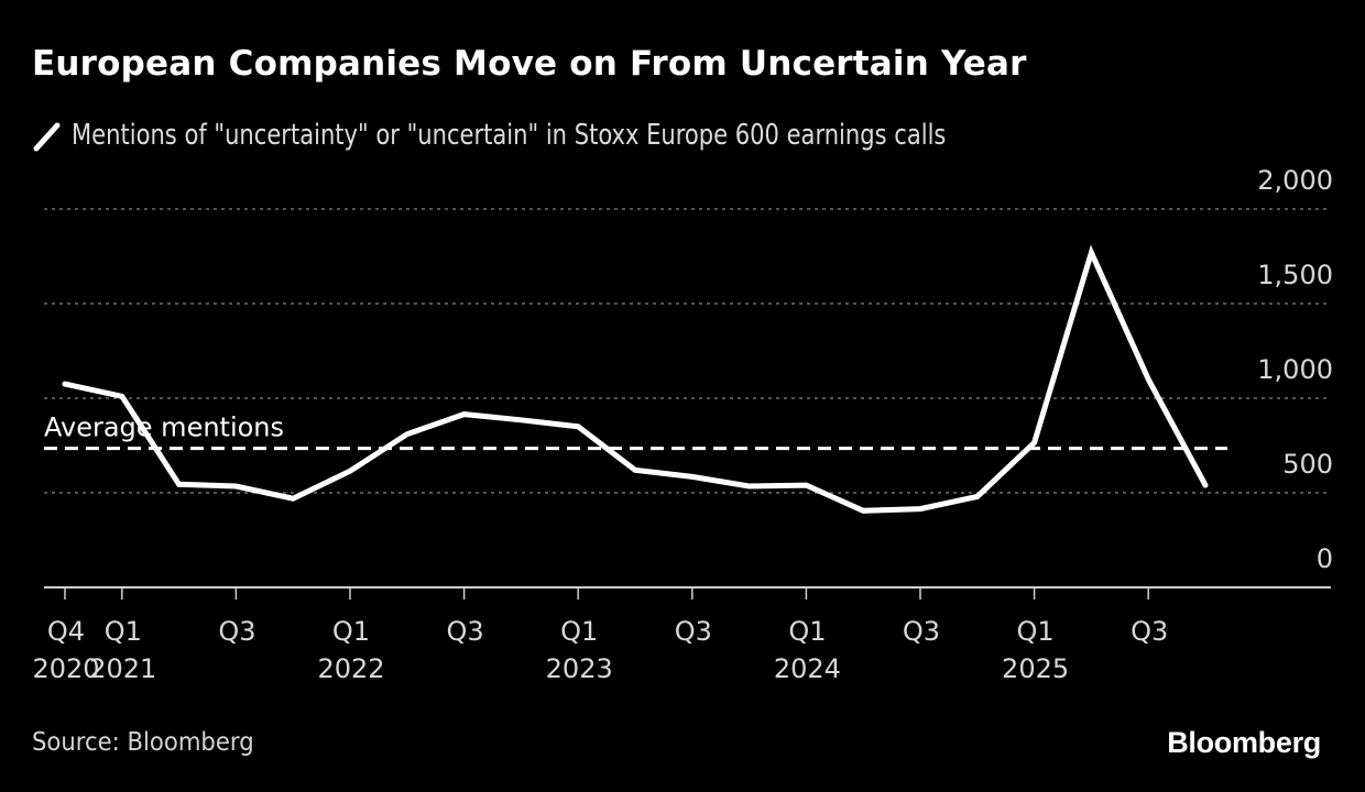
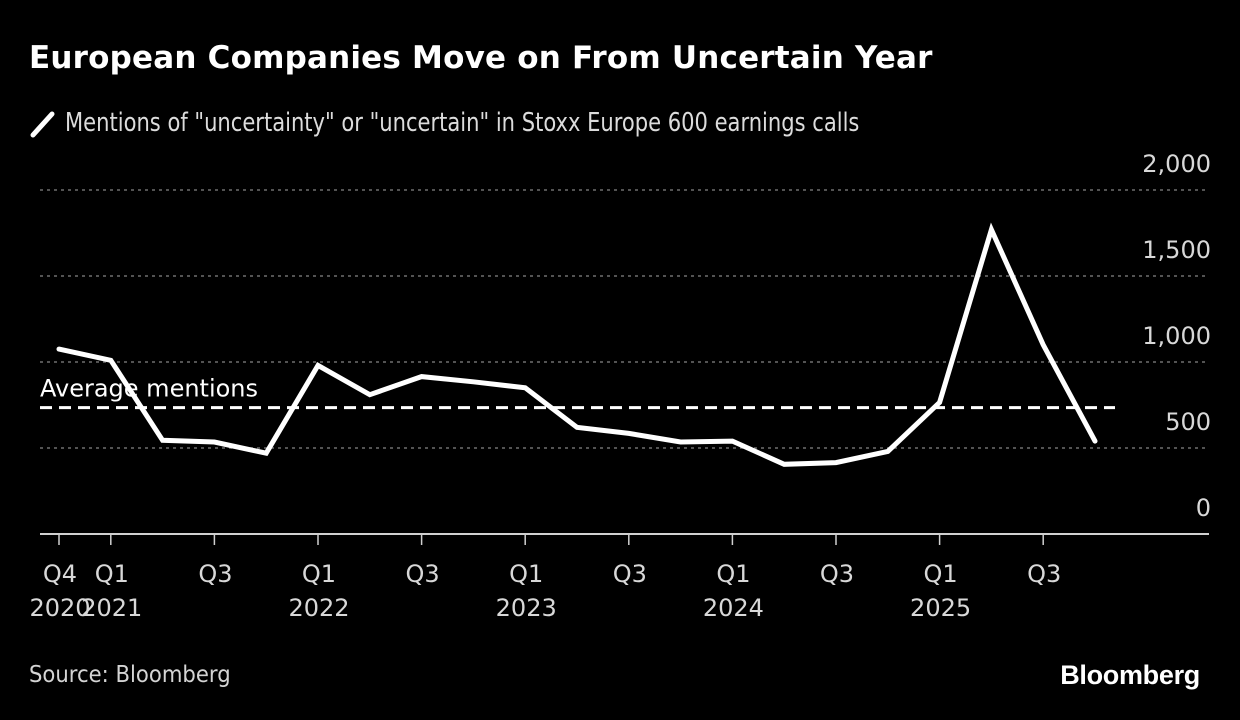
Q1 2022: 620 -> 980
